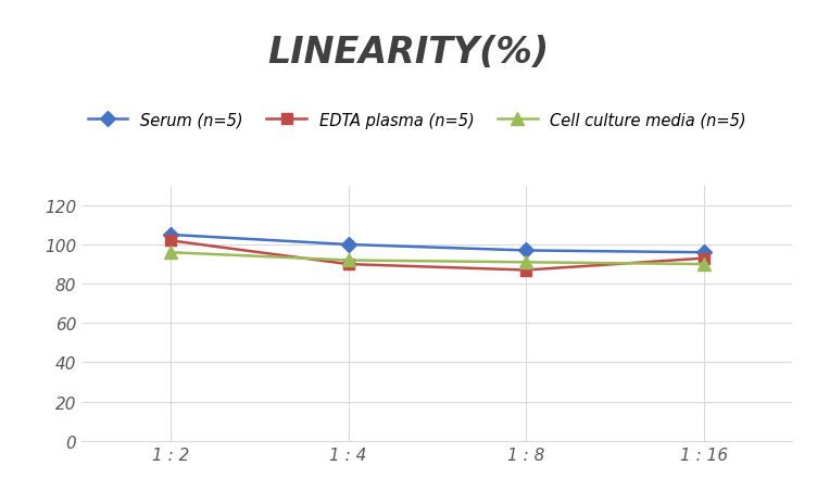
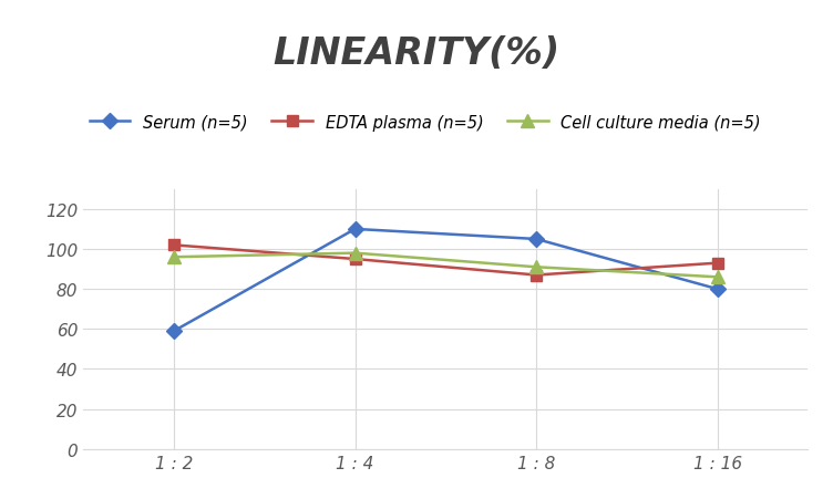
Serum (n=5)/1 : 2: 105 -> 59
Serum (n=5)/1 : 4: 100 -> 110
EDTA plasma (n=5)/1 : 4: 90 -> 95
Cell culture media (n=5)/1 : 4: 92 -> 98
Serum (n=5)/1 : 8: 97 -> 105
Serum (n=5)/1 : 16: 96 -> 80
Cell culture media (n=5)/1 : 16: 90 -> 86
